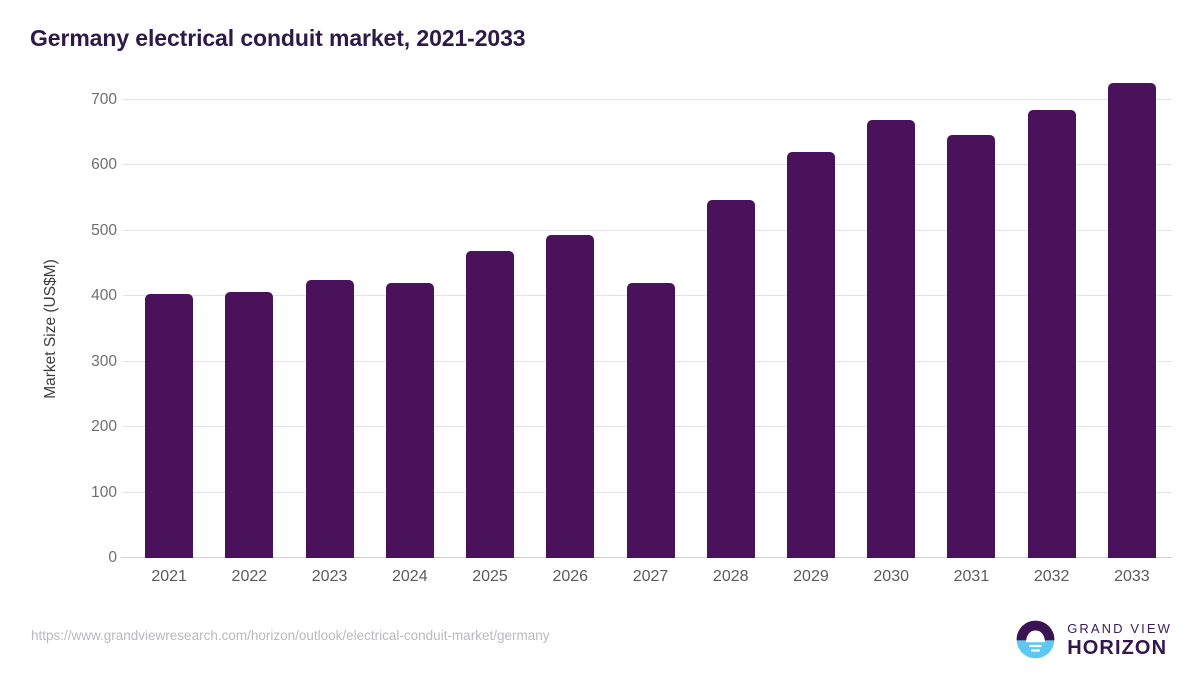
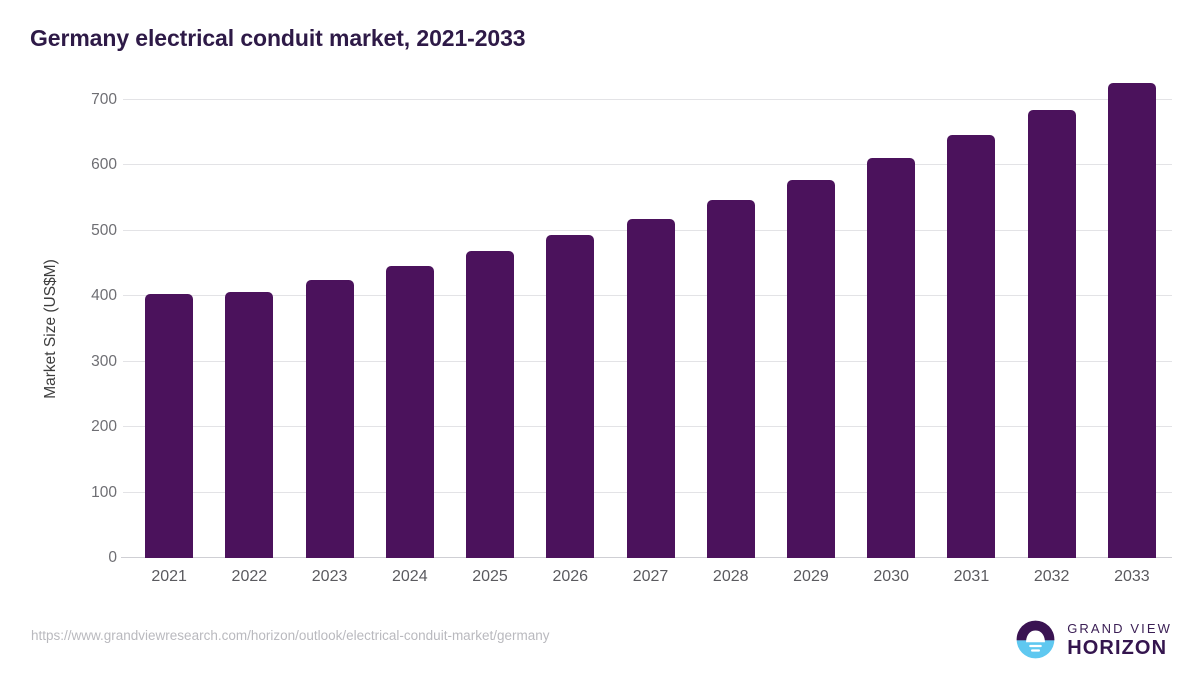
2024: 420 -> 450
2027: 420 -> 520
2029: 620 -> 580
2030: 670 -> 610
